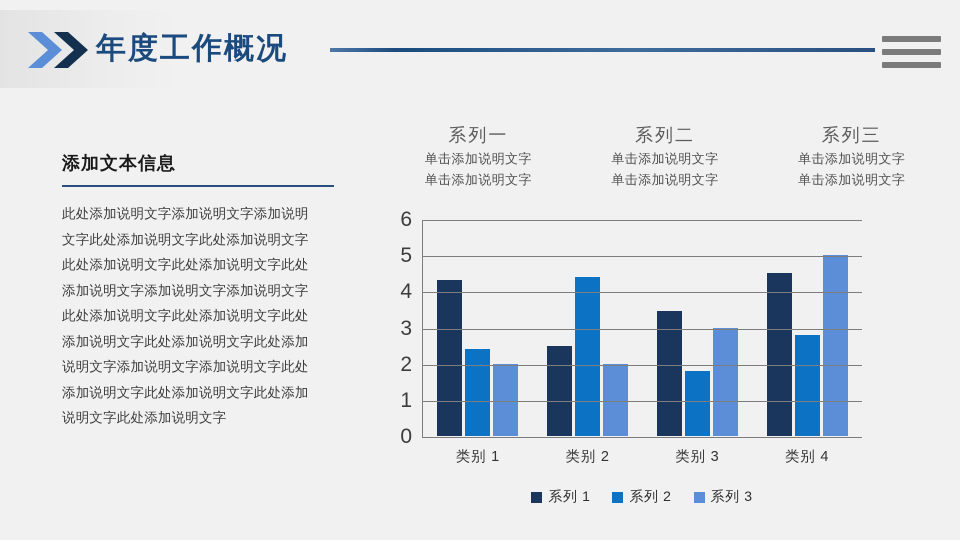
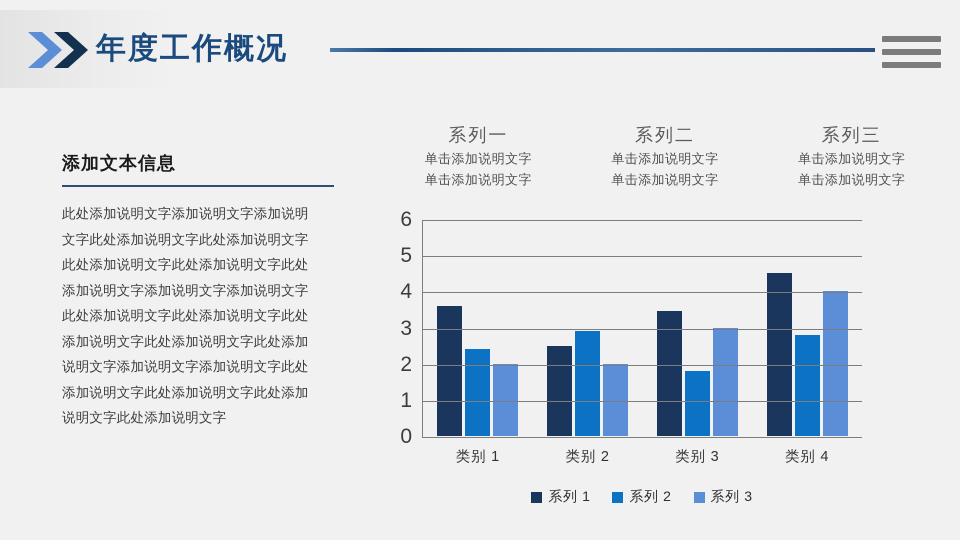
系列 1/类别 1: 4.3 -> 3.6
系列 2/类别 2: 4.4 -> 2.9
系列 3/类别 4: 5 -> 4
